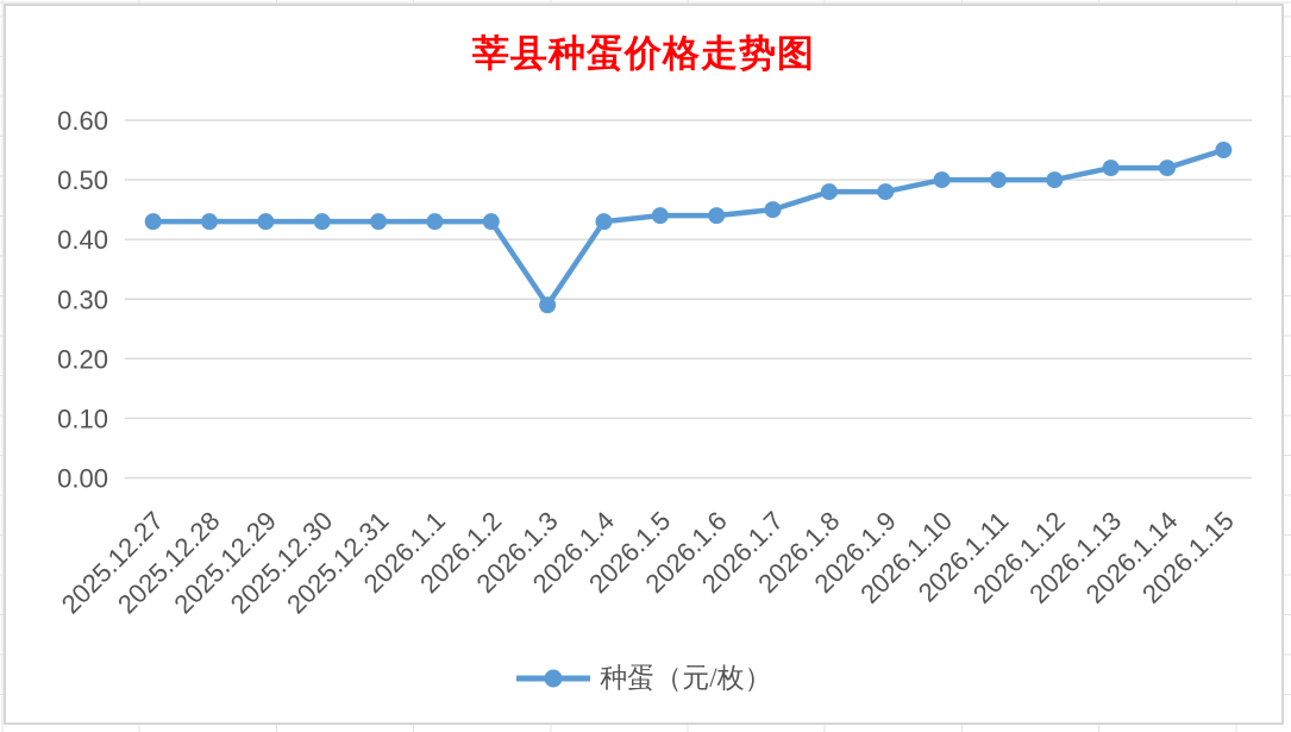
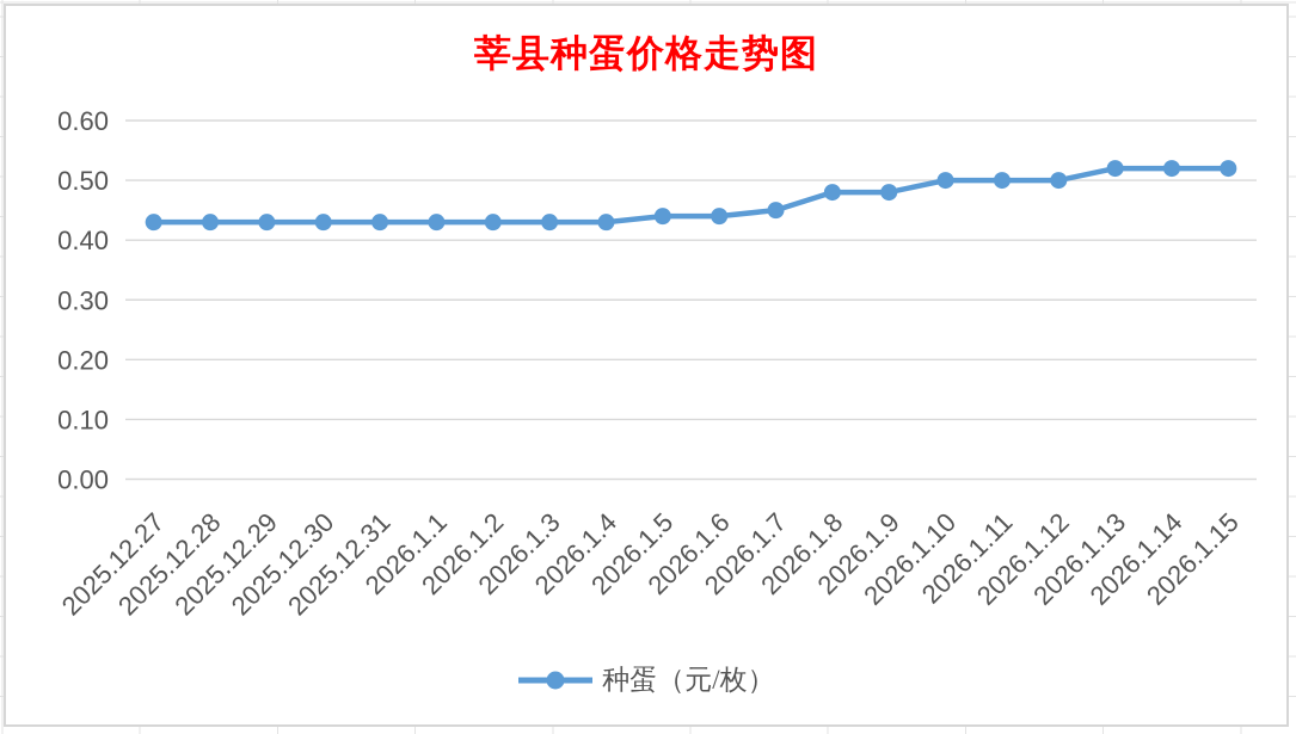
2026.1.3: 0.29 -> 0.43
2026.1.15: 0.55 -> 0.52
